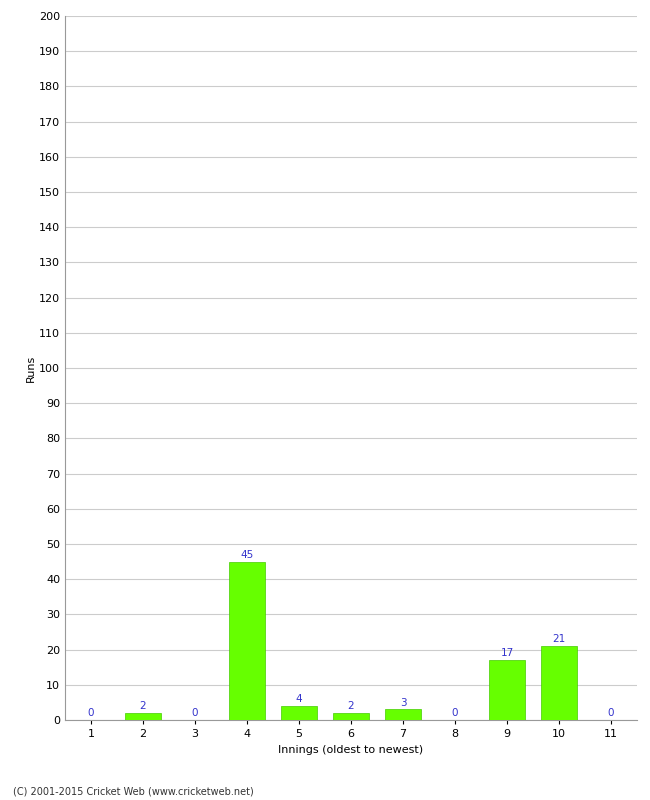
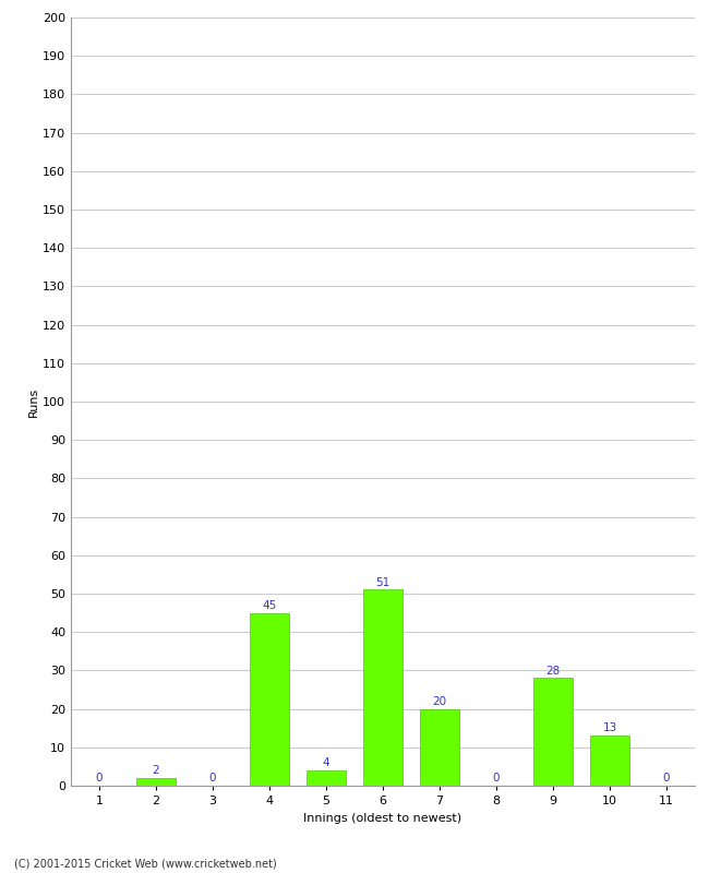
6: 2 -> 51
7: 3 -> 20
9: 17 -> 28
10: 21 -> 13
